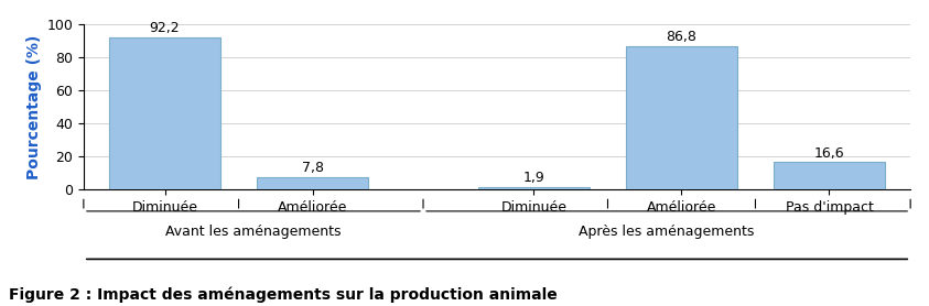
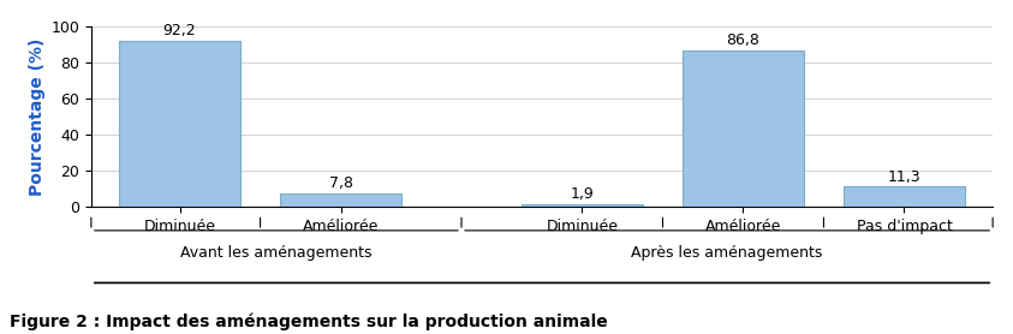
Pas d'impact: 16,6 -> 11,3
